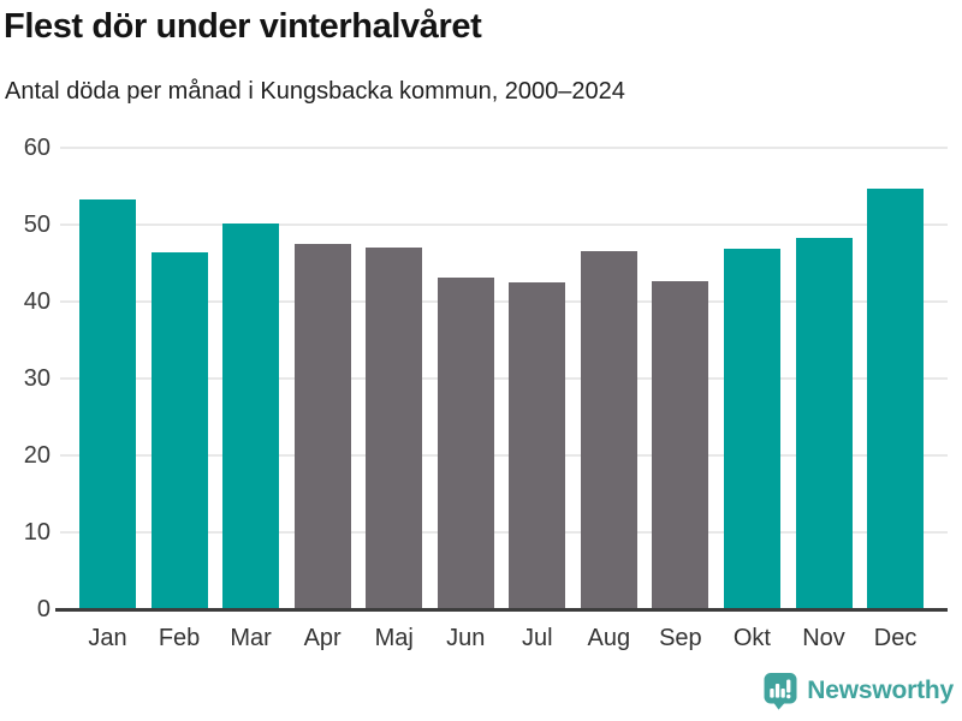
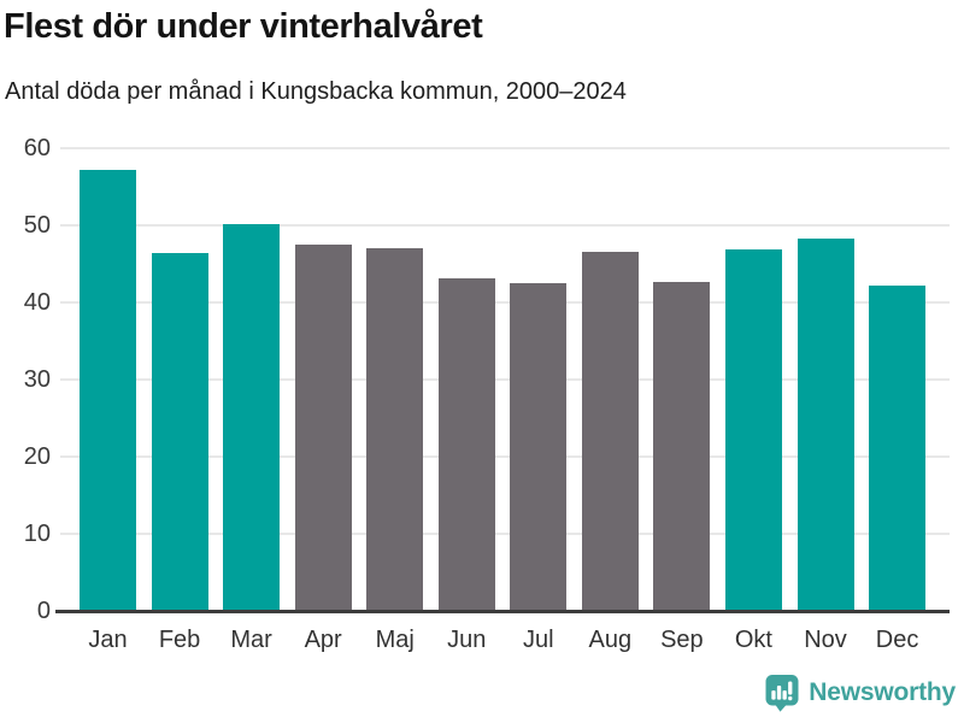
Jan: 53 -> 57
Dec: 54 -> 42
